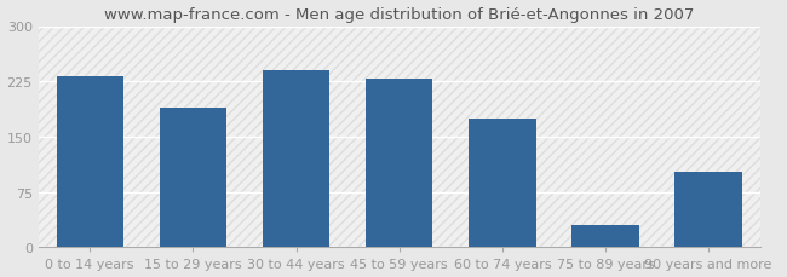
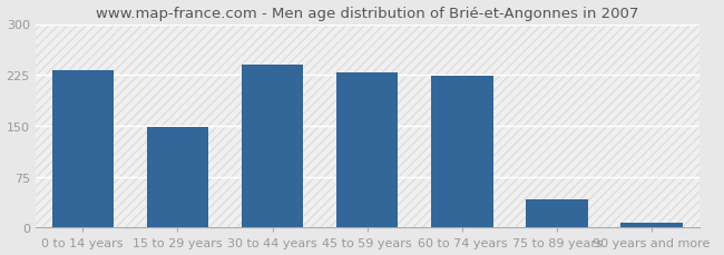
15 to 29 years: 190 -> 149
60 to 74 years: 174 -> 224
75 to 89 years: 30 -> 42
90 years and more: 102 -> 8
